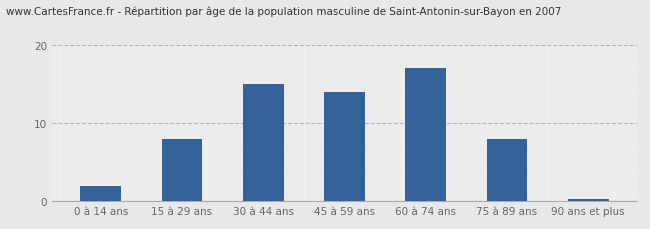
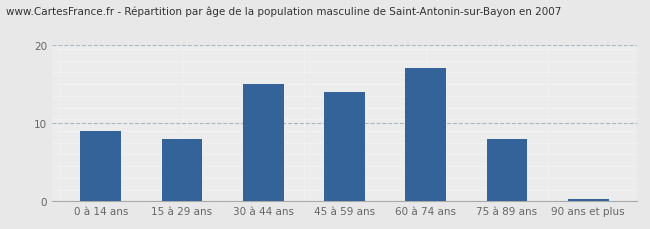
0 à 14 ans: 2.0 -> 9.0
